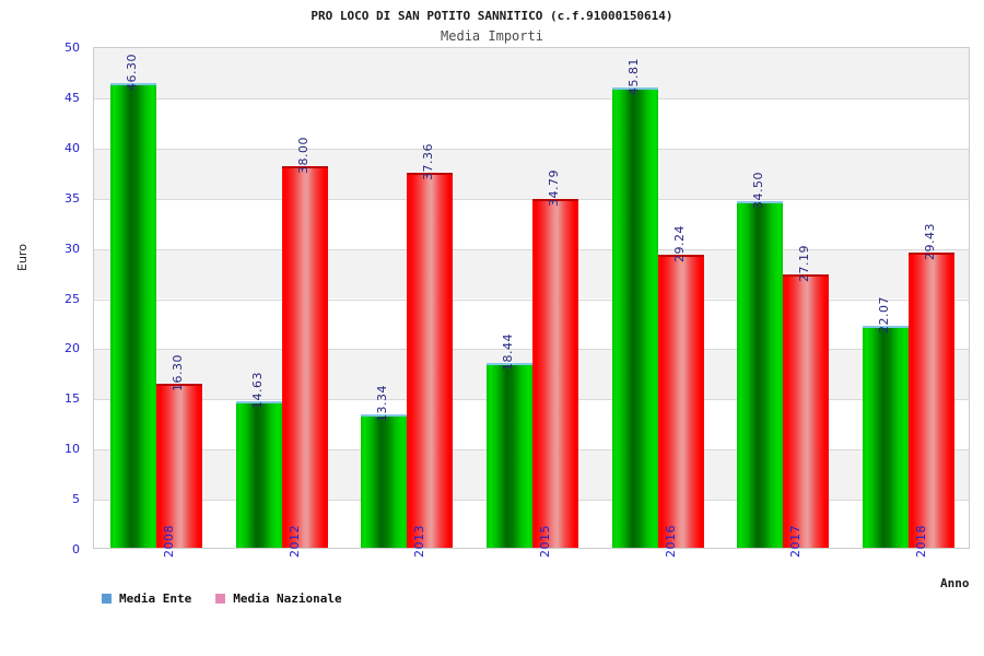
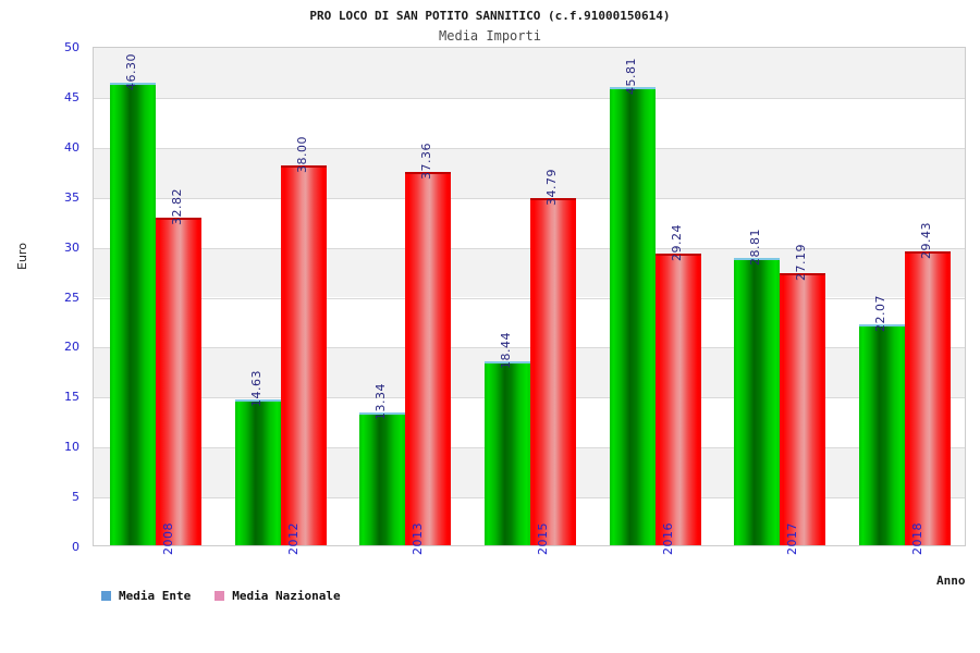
Media Nazionale/2008: 16.30 -> 32.82
Media Ente/2017: 34.50 -> 28.81
